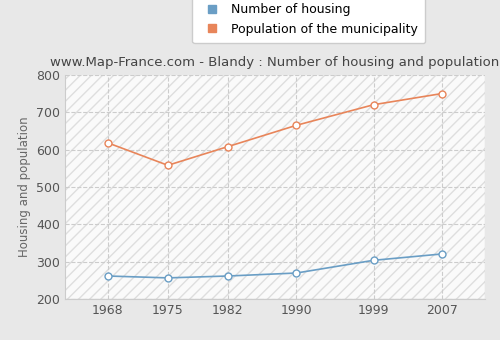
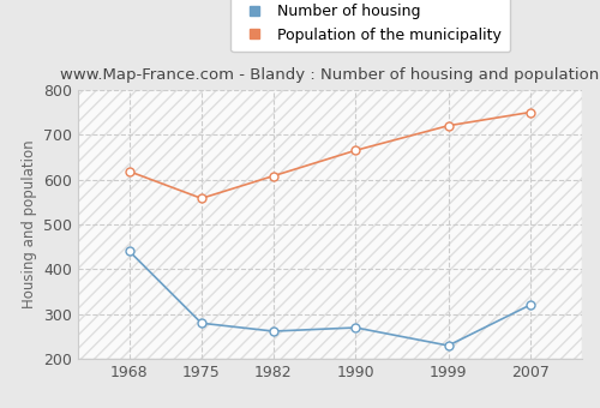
Number of housing/1968: 262 -> 440
Number of housing/1975: 257 -> 280
Number of housing/1999: 304 -> 230
